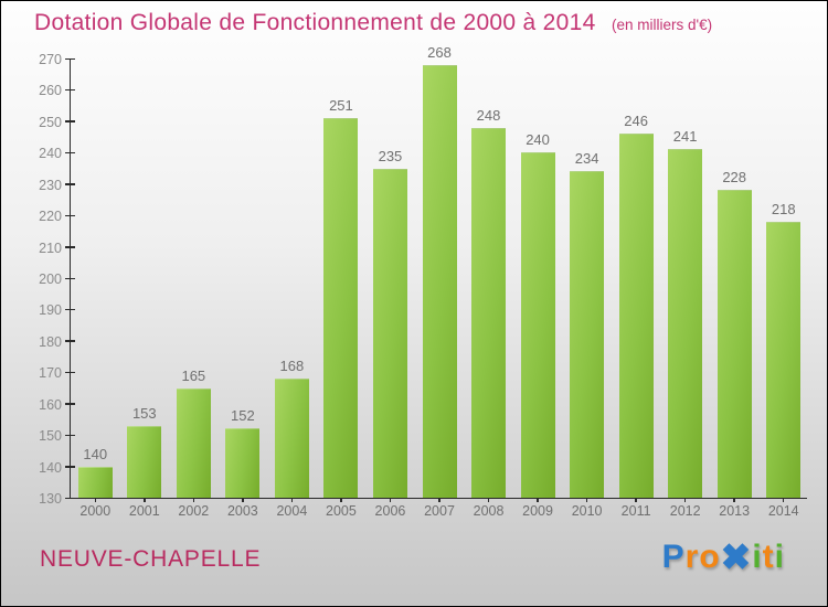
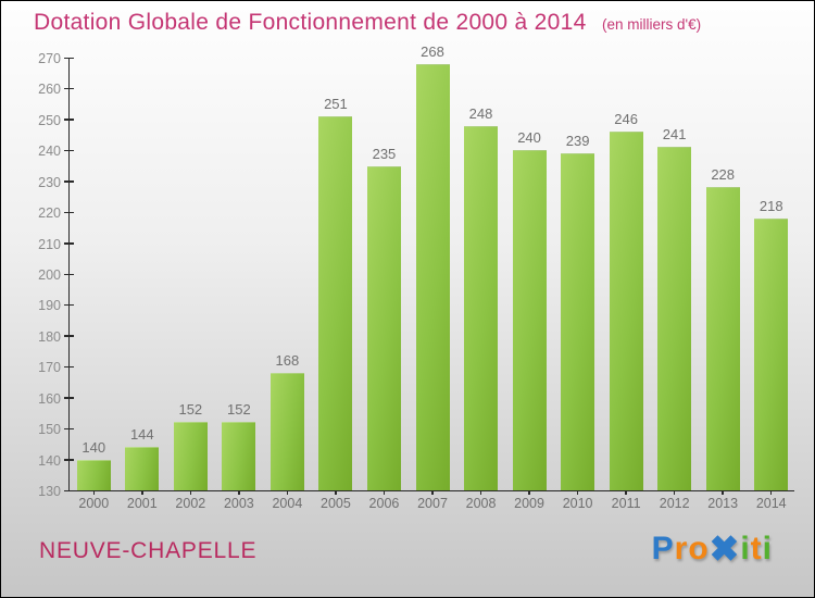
2001: 153 -> 144
2002: 165 -> 152
2010: 234 -> 239
